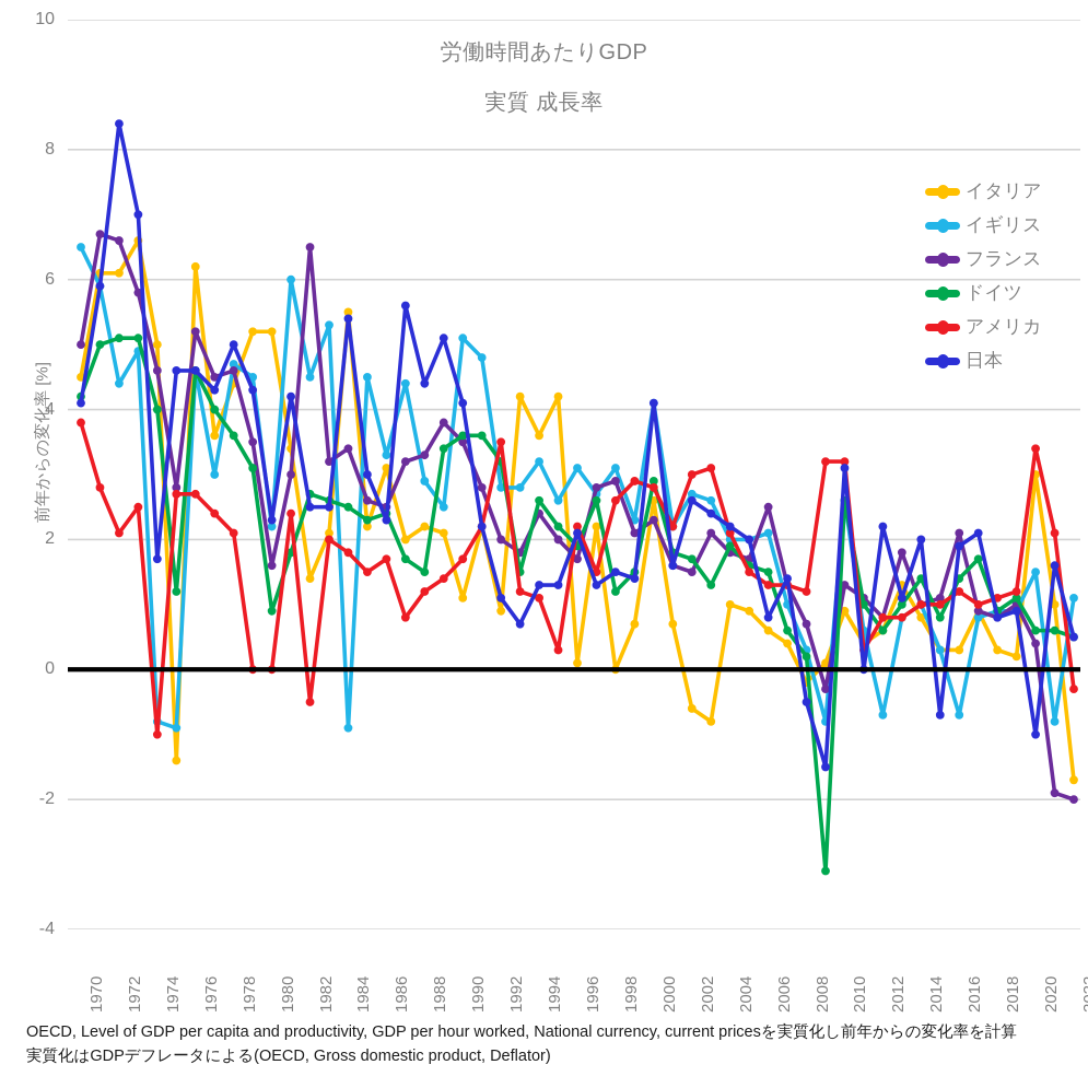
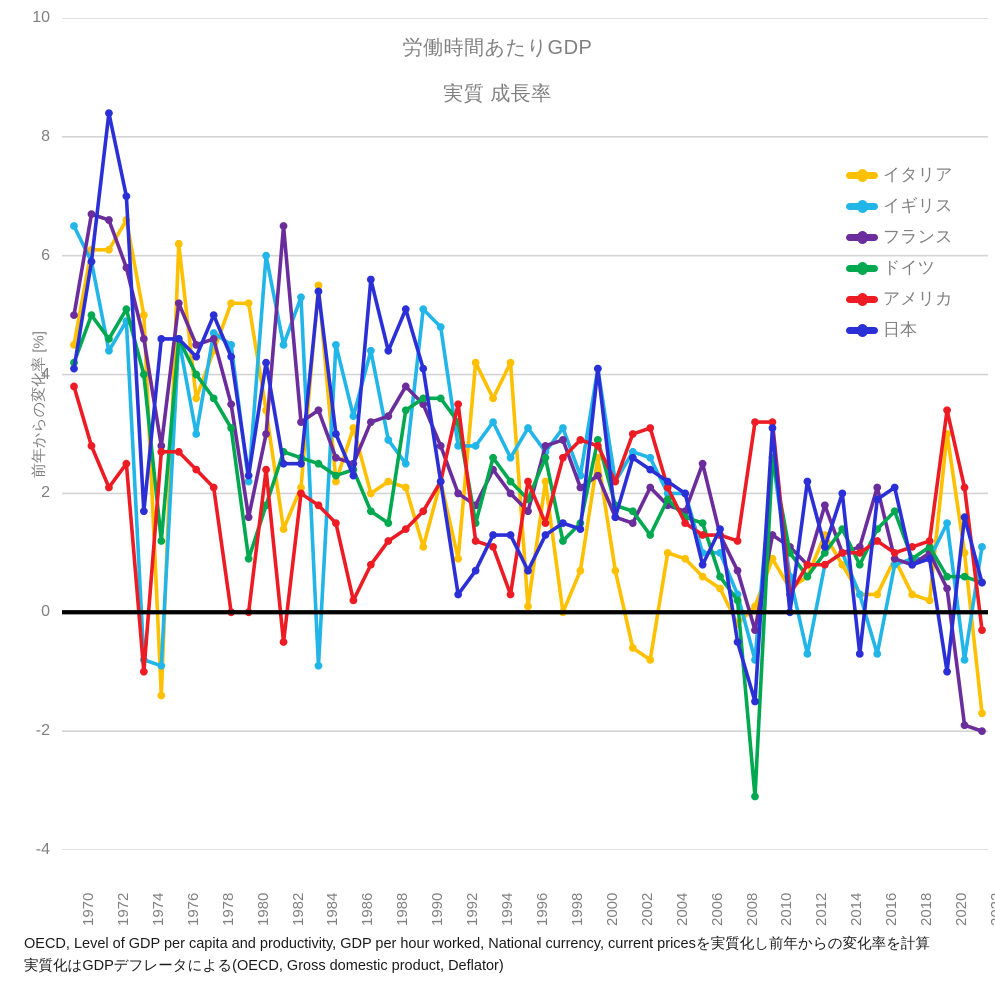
ドイツ/1972: 5.1 -> 4.6
アメリカ/1986: 1.7 -> 0.2
日本/1992: 1.1 -> 0.3
日本/1996: 2.1 -> 0.7
イギリス/2006: 2.1 -> 1.0
